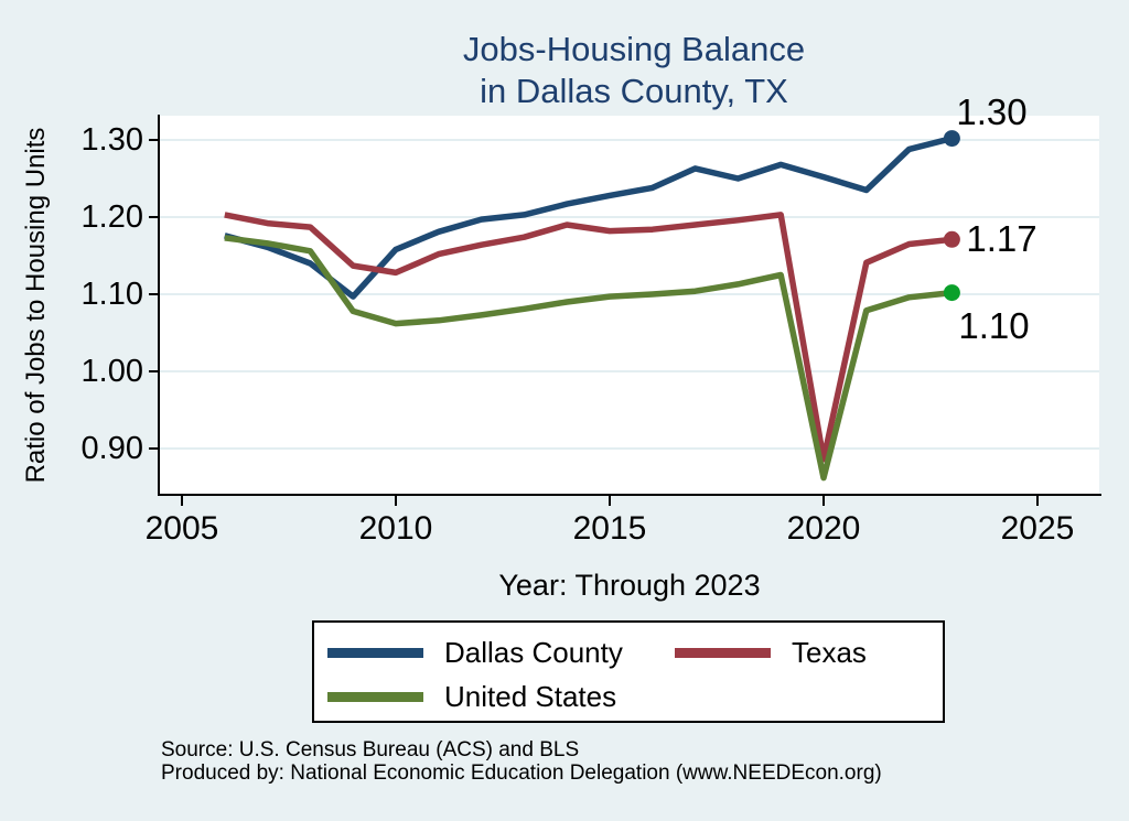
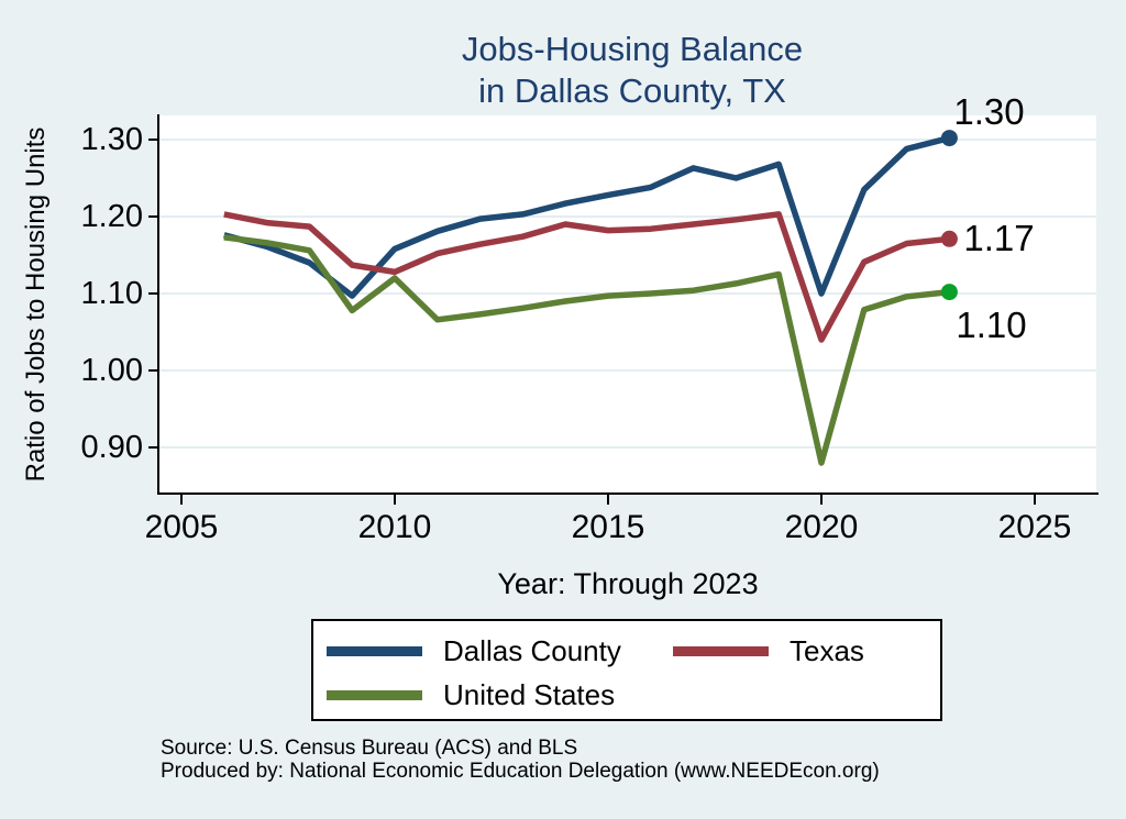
United States/2010: 1.06 -> 1.12
Dallas County/2020: 1.25 -> 1.10
Texas/2020: 0.89 -> 1.04
United States/2020: 0.86 -> 0.88
